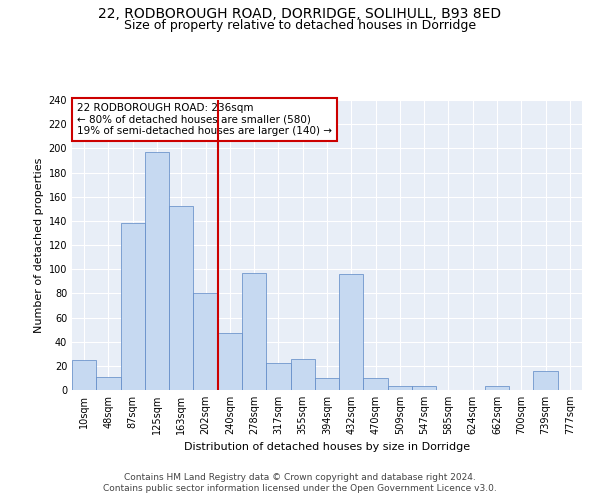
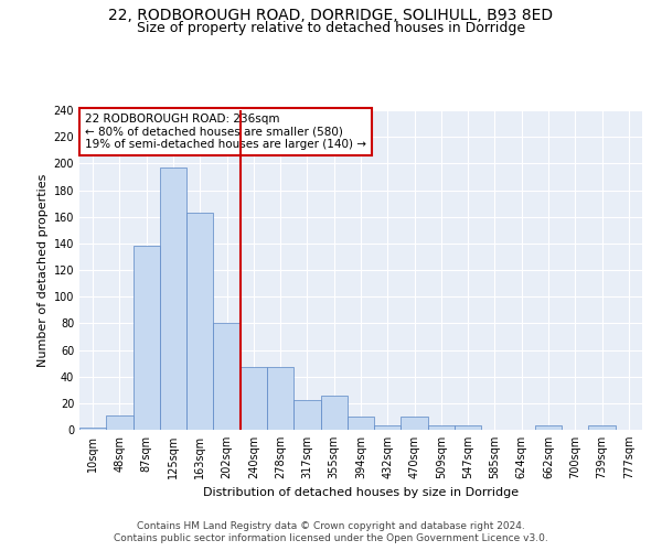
10sqm: 25 -> 2
163sqm: 152 -> 163
278sqm: 97 -> 47
432sqm: 96 -> 3
739sqm: 16 -> 3
